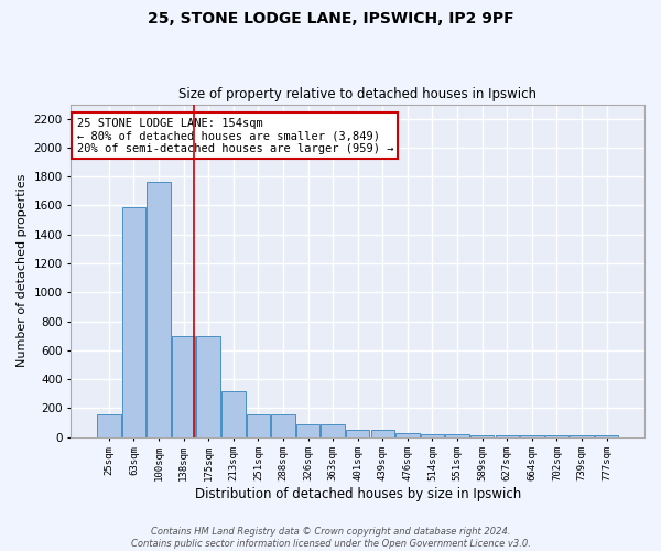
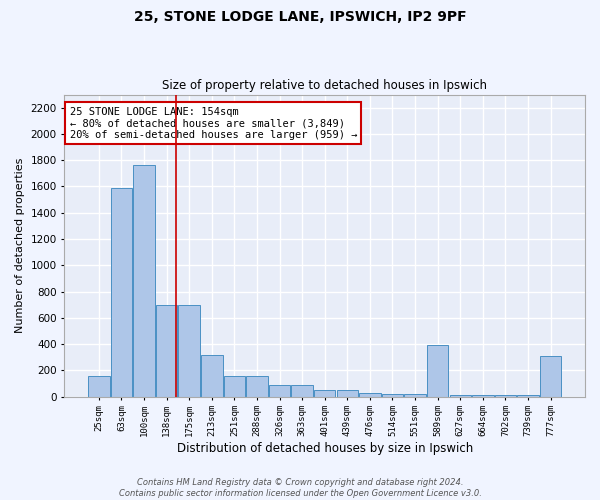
589sqm: 20 -> 390
777sqm: 20 -> 310
